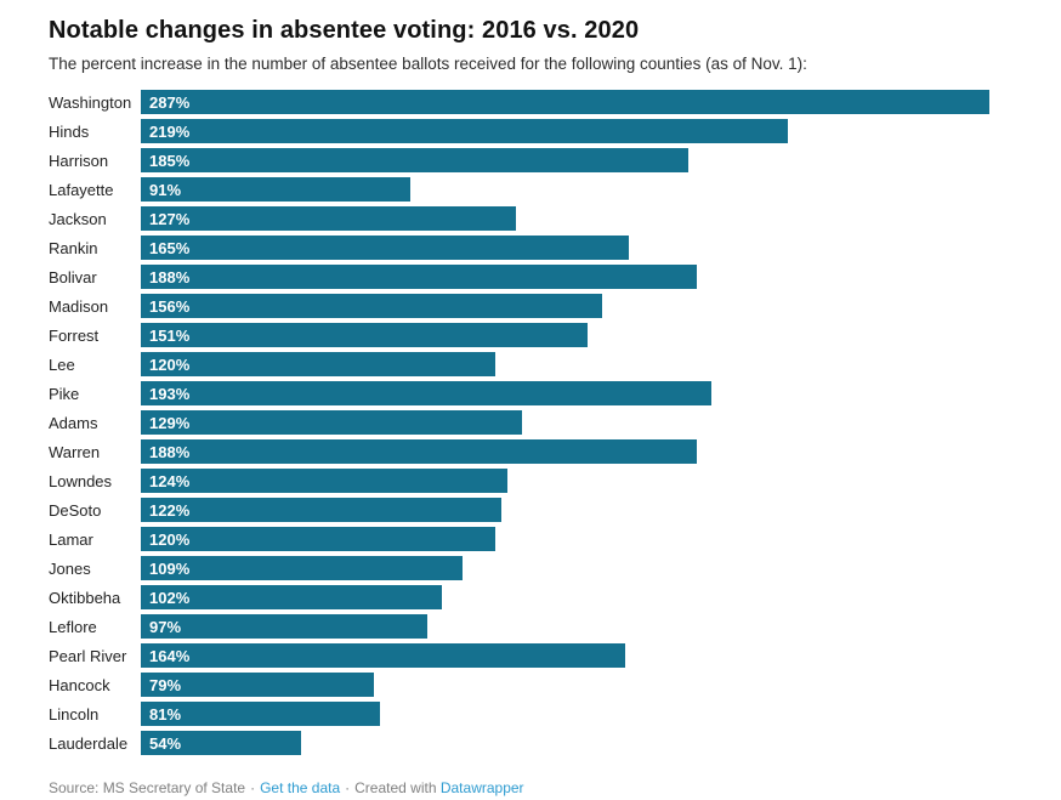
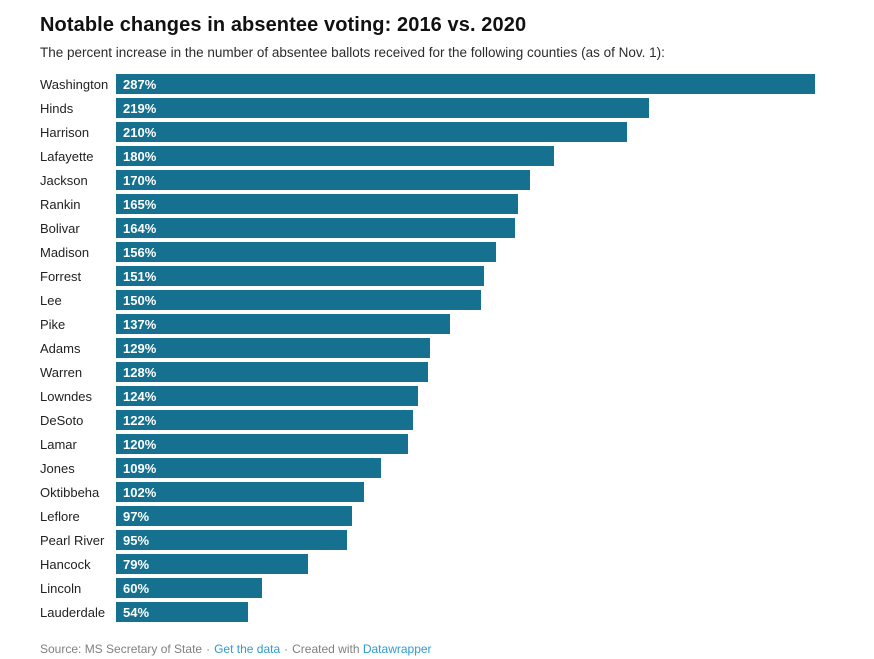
Harrison: 185% -> 210%
Lafayette: 91% -> 180%
Jackson: 127% -> 170%
Bolivar: 188% -> 164%
Lee: 120% -> 150%
Pike: 193% -> 137%
Warren: 188% -> 128%
Pearl River: 164% -> 95%
Lincoln: 81% -> 60%
